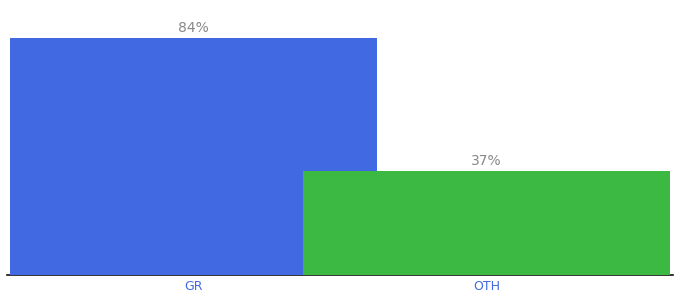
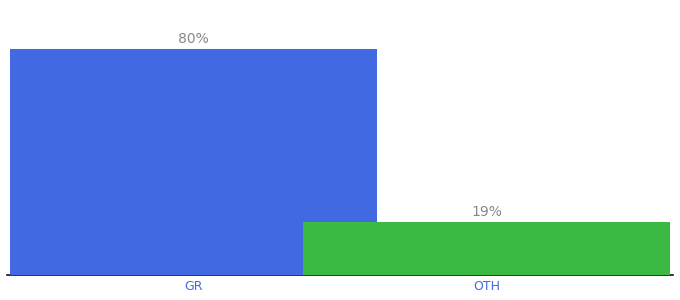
GR: 84% -> 80%
OTH: 37% -> 19%
